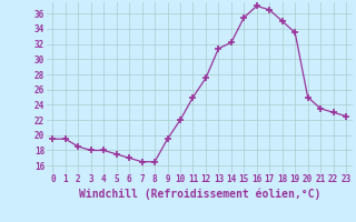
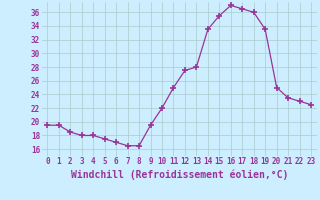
13: 31.4 -> 28.0
14: 32.2 -> 33.5
18: 35.0 -> 36.0
